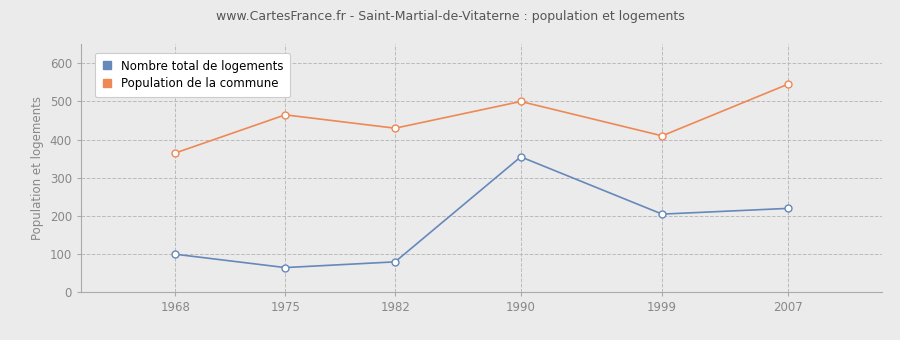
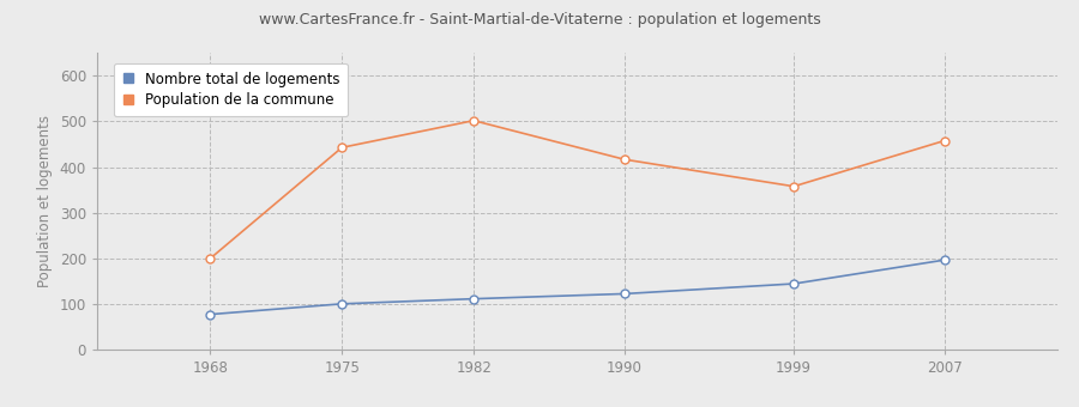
Nombre total de logements/1968: 100 -> 78
Population de la commune/1968: 365 -> 200
Nombre total de logements/1975: 65 -> 101
Population de la commune/1975: 465 -> 443
Nombre total de logements/1982: 80 -> 112
Population de la commune/1982: 430 -> 502
Nombre total de logements/1990: 355 -> 123
Population de la commune/1990: 500 -> 417
Nombre total de logements/1999: 205 -> 145
Population de la commune/1999: 410 -> 358
Nombre total de logements/2007: 220 -> 197
Population de la commune/2007: 545 -> 458
